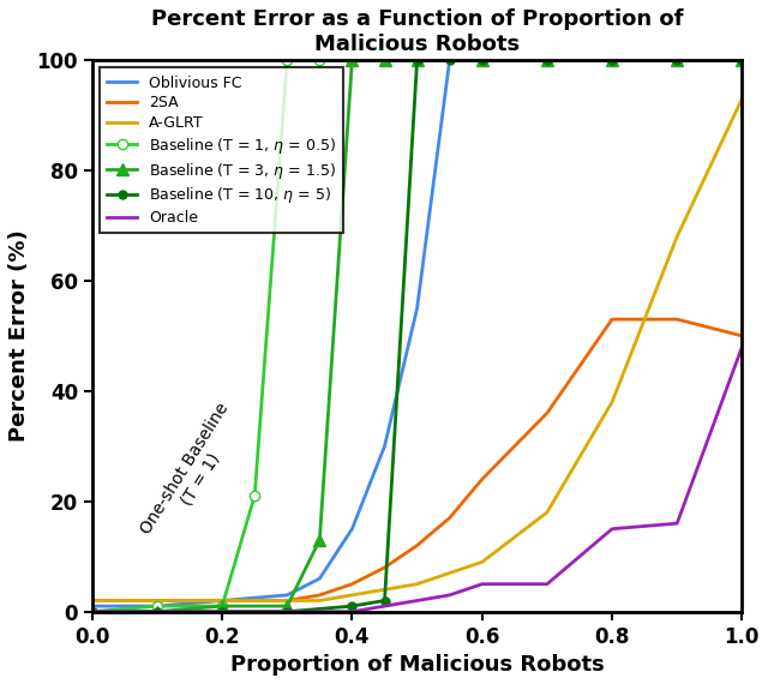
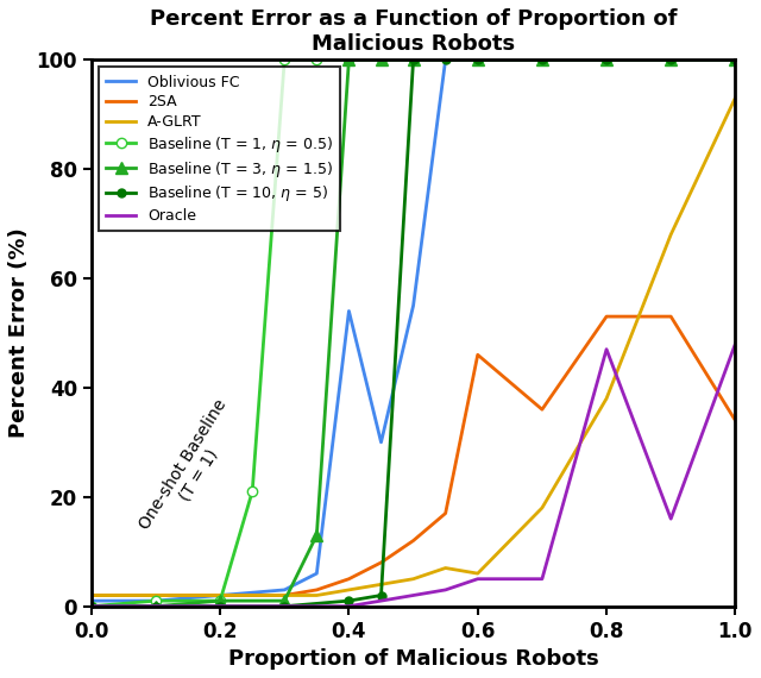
Oblivious FC/0.4: 15 -> 54
2SA/0.6: 24 -> 46
A-GLRT/0.6: 9 -> 6
Oracle/0.8: 15 -> 47
2SA/1.0: 50 -> 34
